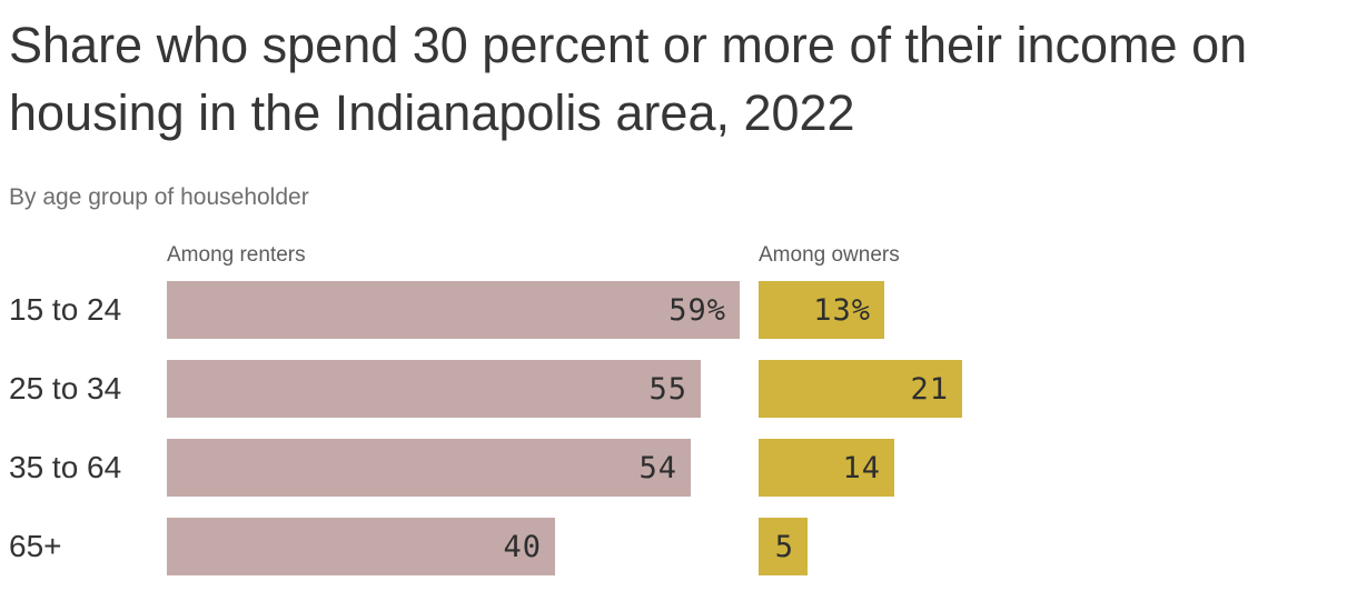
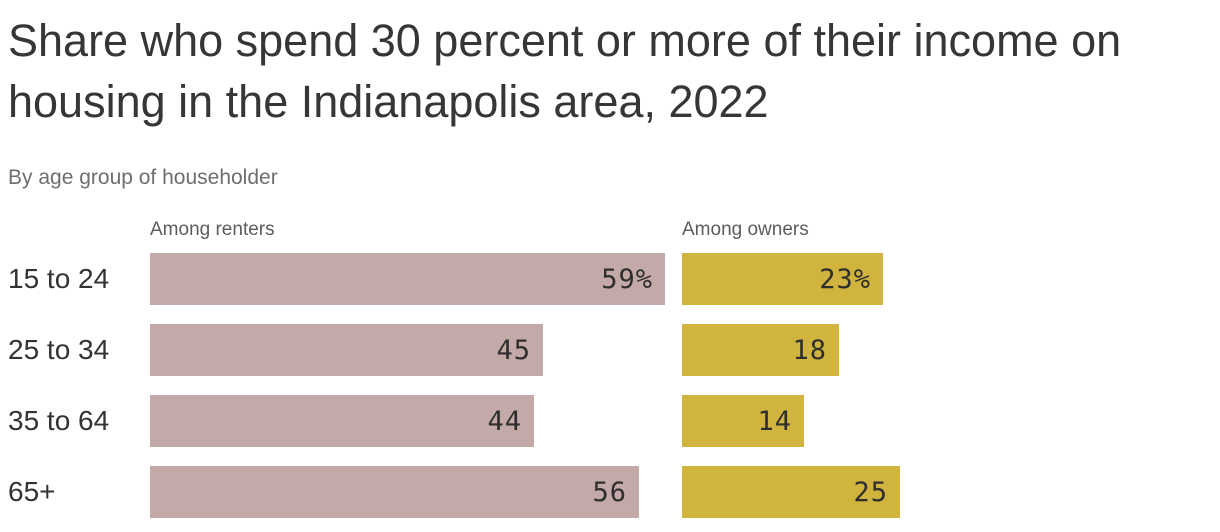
Among owners/15 to 24: 13% -> 23%
Among renters/25 to 34: 55 -> 45
Among owners/25 to 34: 21 -> 18
Among renters/35 to 64: 54 -> 44
Among renters/65+: 40 -> 56
Among owners/65+: 5 -> 25
